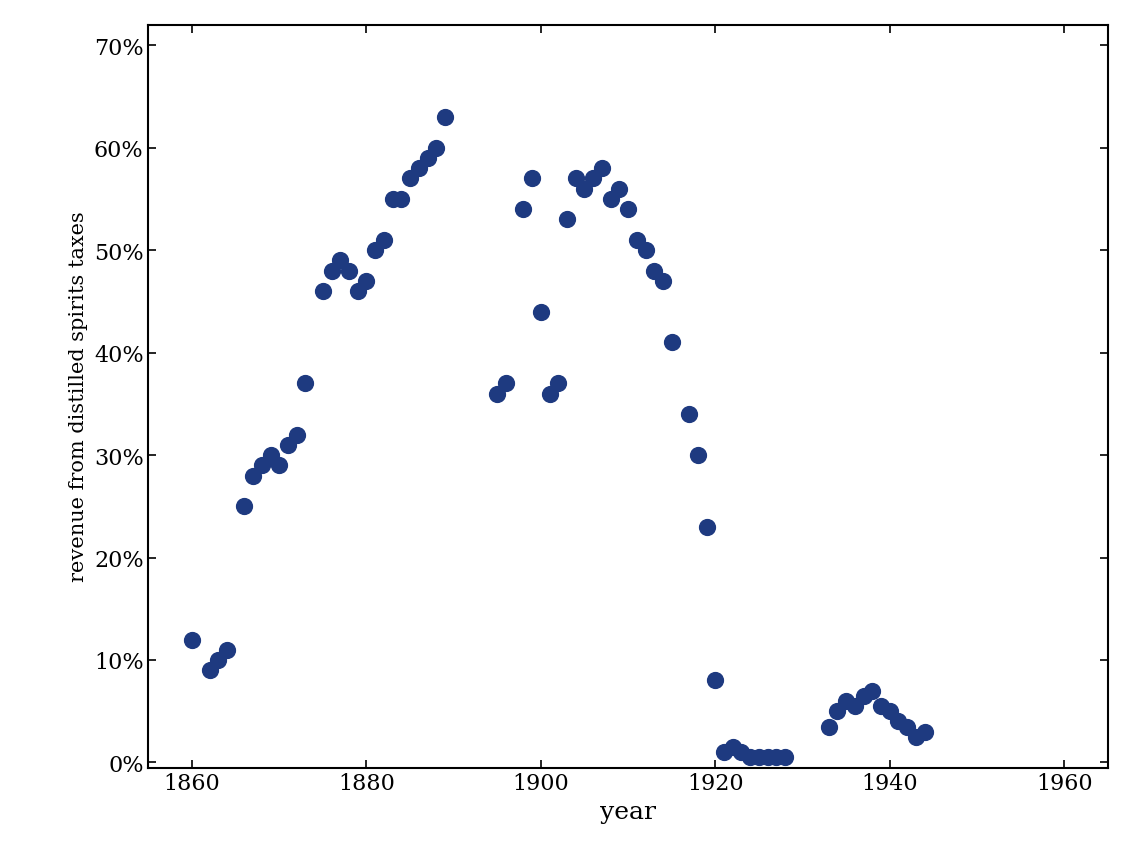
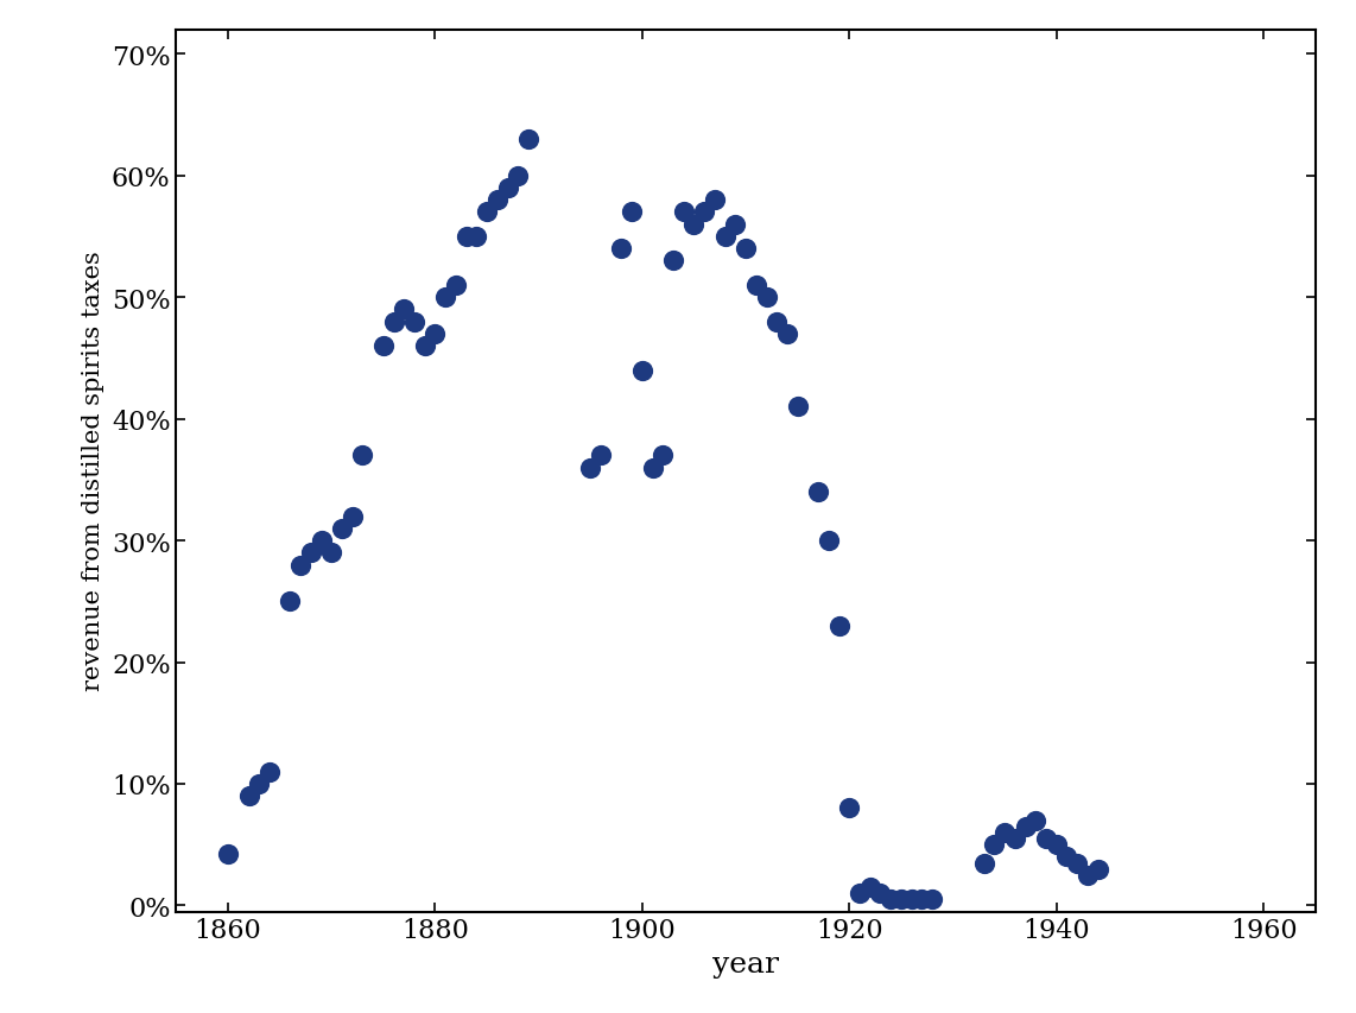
1860: 12.0% -> 4.2%
